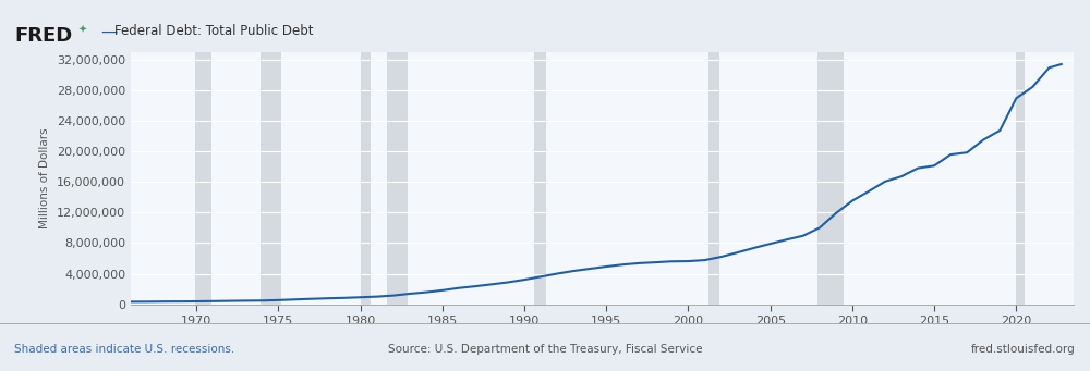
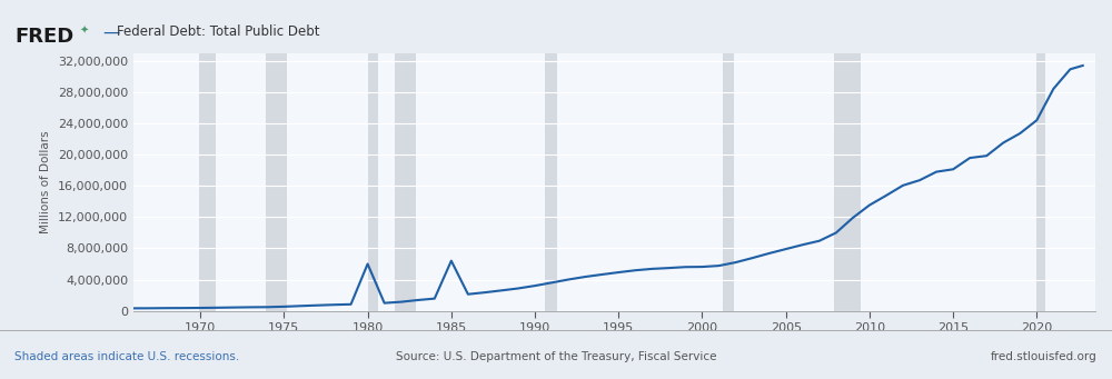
1980: 900,000 -> 6,000,000
1985: 1,800,000 -> 6,400,000
2020: 26,900,000 -> 24,400,000
